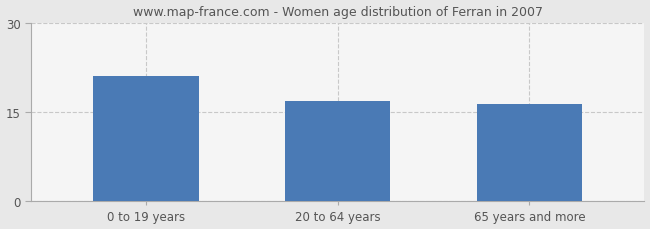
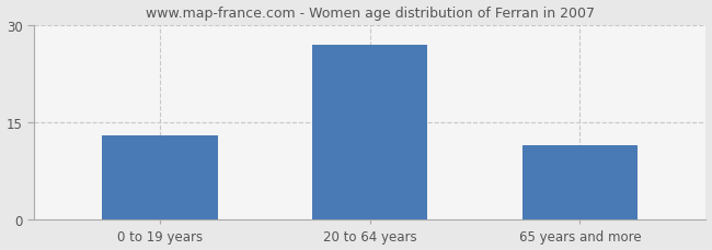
0 to 19 years: 21.0 -> 13.0
20 to 64 years: 16.8 -> 27.0
65 years and more: 16.4 -> 11.5
